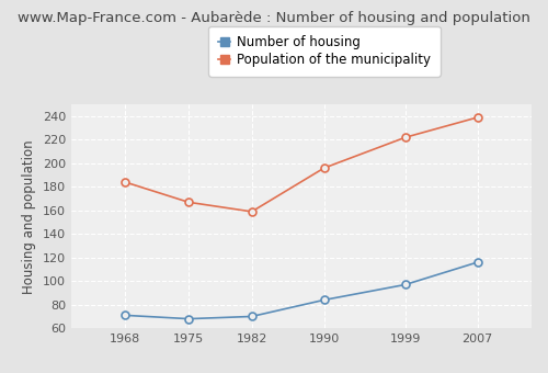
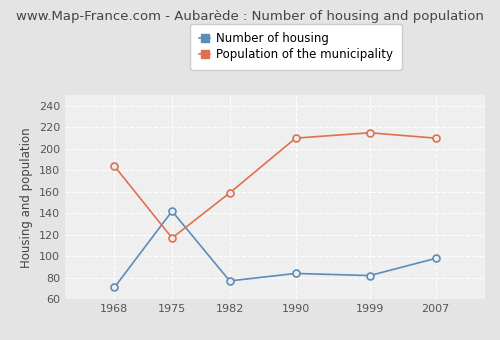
Number of housing/1975: 68 -> 142
Population of the municipality/1975: 167 -> 117
Number of housing/1982: 70 -> 77
Population of the municipality/1990: 196 -> 210
Number of housing/1999: 97 -> 82
Population of the municipality/1999: 222 -> 215
Number of housing/2007: 116 -> 98
Population of the municipality/2007: 239 -> 210
